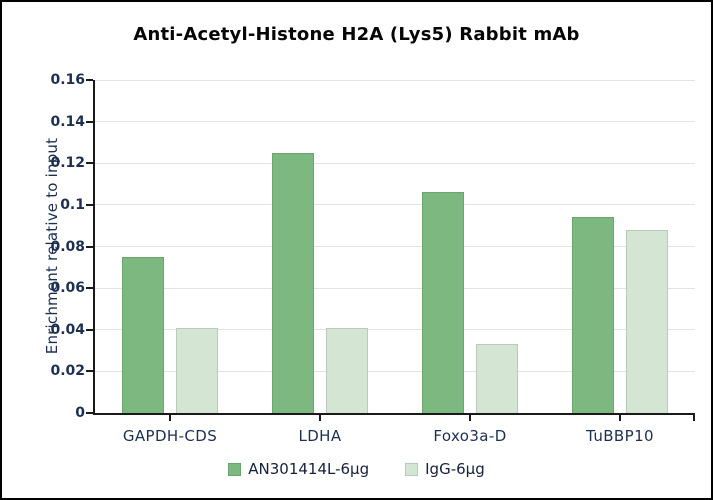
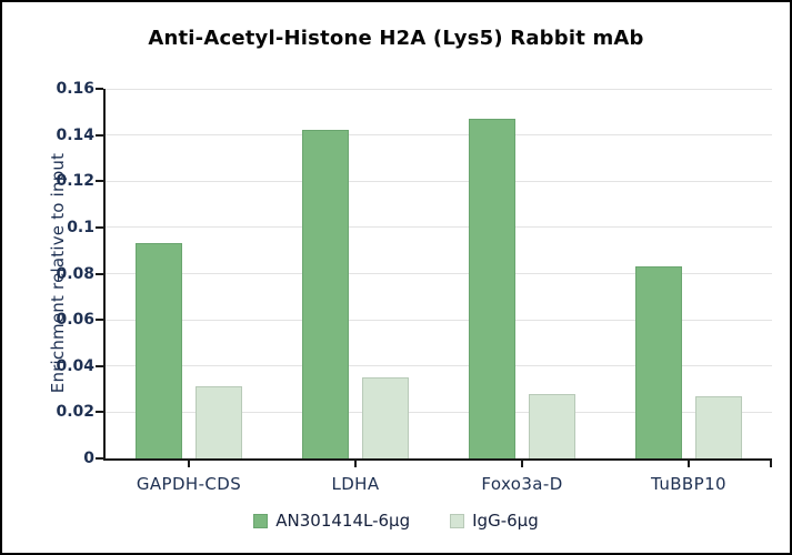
AN301414L-6µg/GAPDH-CDS: 0.075 -> 0.093
IgG-6µg/GAPDH-CDS: 0.041 -> 0.031
AN301414L-6µg/LDHA: 0.125 -> 0.142
IgG-6µg/LDHA: 0.041 -> 0.035
AN301414L-6µg/Foxo3a-D: 0.106 -> 0.147
IgG-6µg/Foxo3a-D: 0.033 -> 0.028
AN301414L-6µg/TuBBP10: 0.094 -> 0.083
IgG-6µg/TuBBP10: 0.088 -> 0.027
